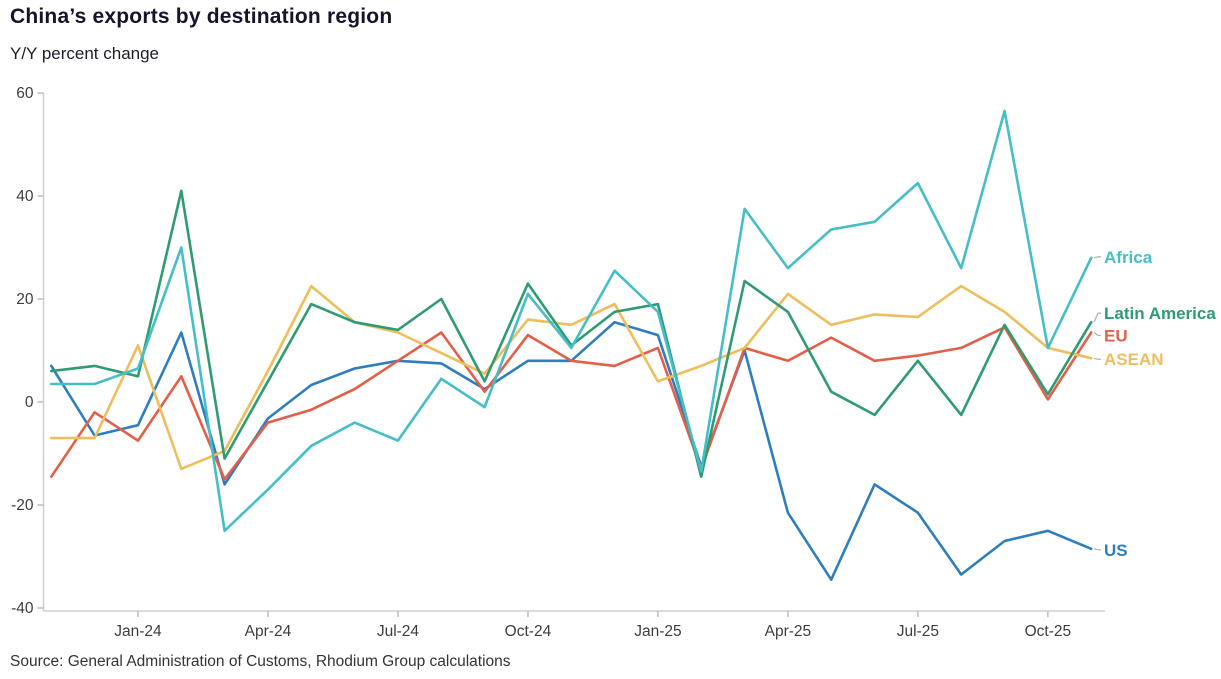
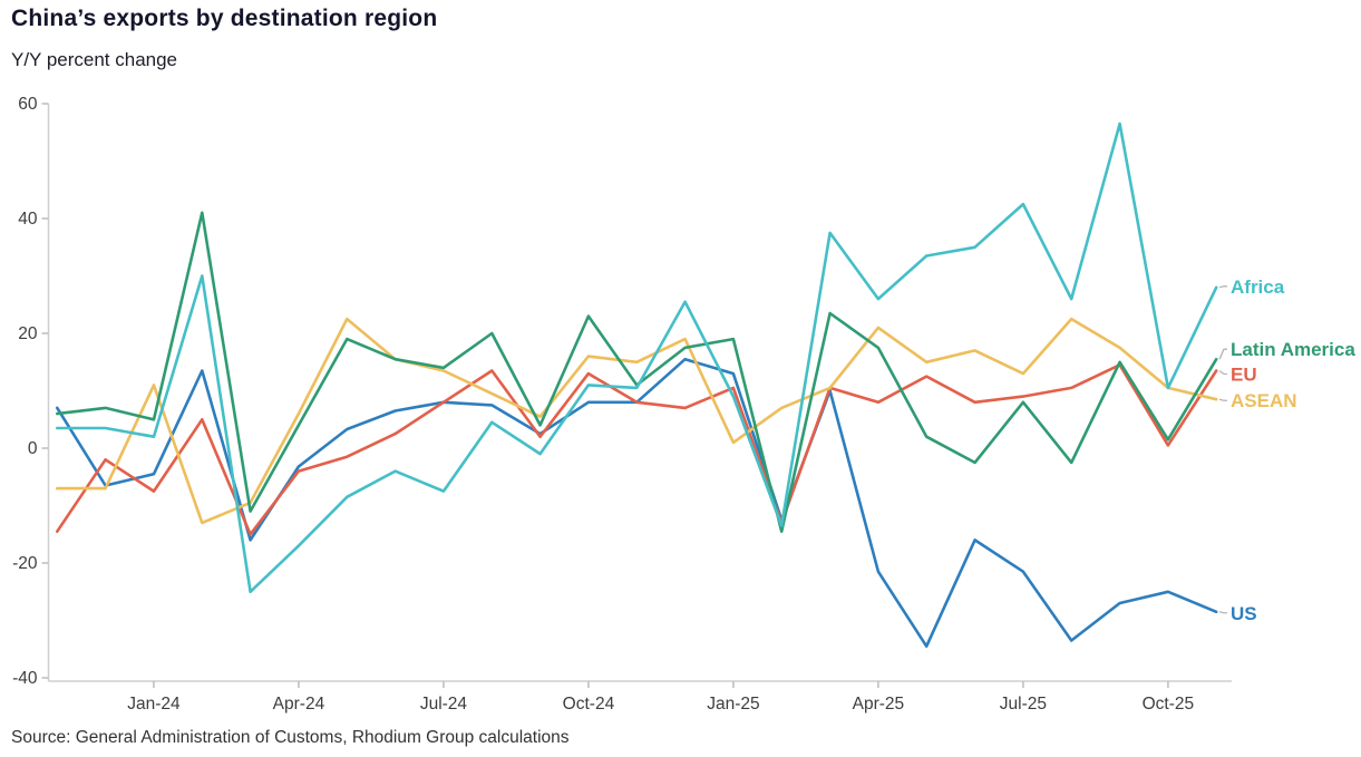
Africa/Jan-24: 6 -> 2
Africa/Oct-24: 21 -> 11
ASEAN/Jan-25: 4 -> 1
Africa/Jan-25: 18 -> 9
ASEAN/Jul-25: 16 -> 13
